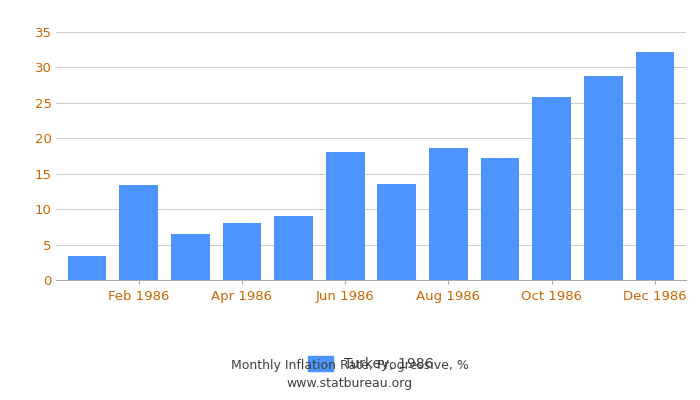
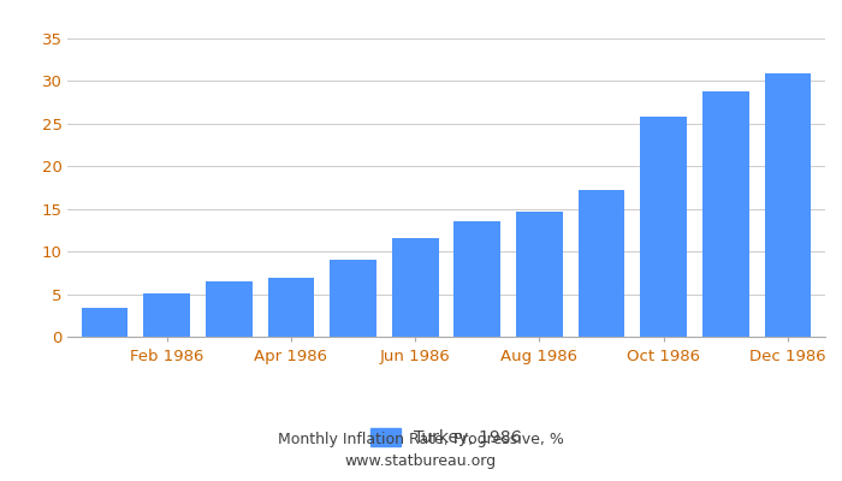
Feb 1986: 13.4 -> 5.1
Apr 1986: 8.0 -> 6.9
Jun 1986: 18.0 -> 11.6
Aug 1986: 18.6 -> 14.7
Dec 1986: 32.2 -> 30.9
